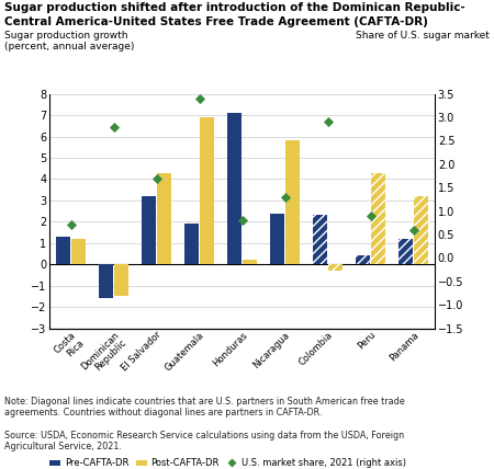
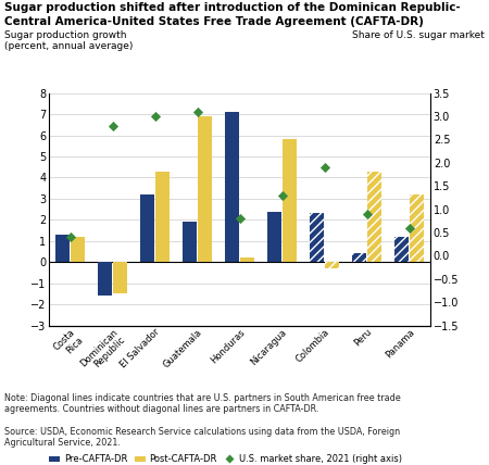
U.S. market share, 2021 (right axis)/Costa Rica: 0.7 -> 0.4
U.S. market share, 2021 (right axis)/El Salvador: 1.7 -> 3.0
U.S. market share, 2021 (right axis)/Guatemala: 3.4 -> 3.1
U.S. market share, 2021 (right axis)/Colombia: 2.9 -> 1.9
